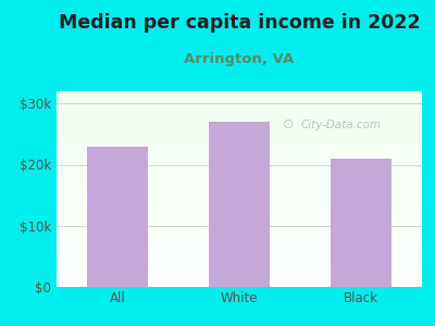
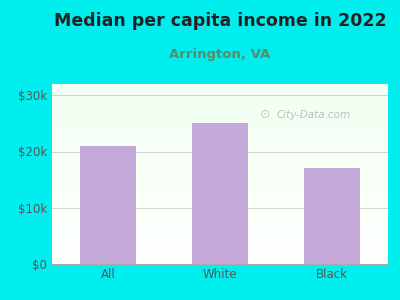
All: $23k -> $21k
White: $27k -> $25k
Black: $21k -> $17k
